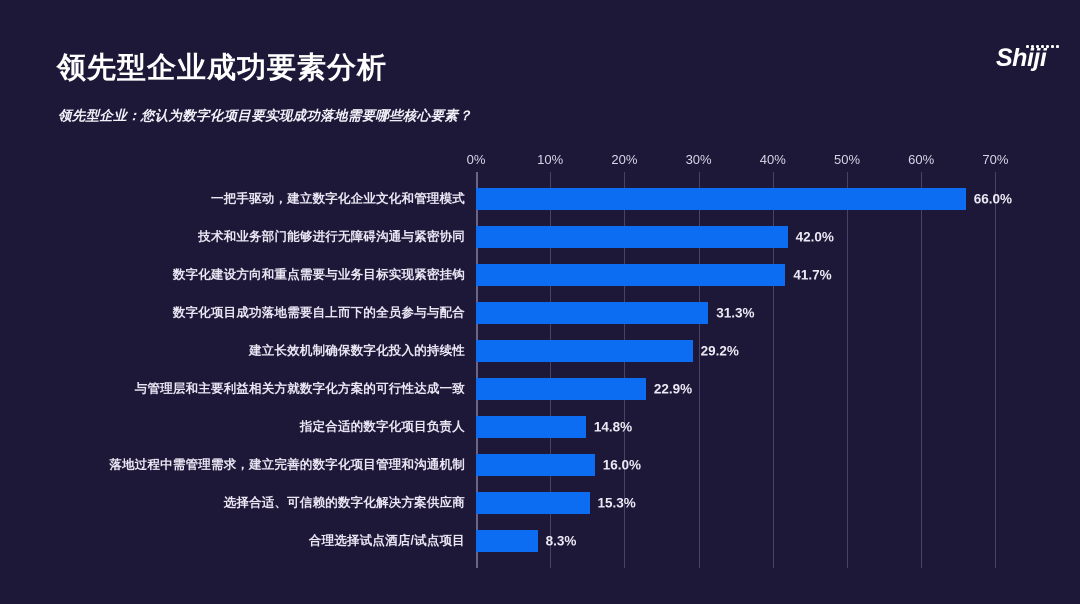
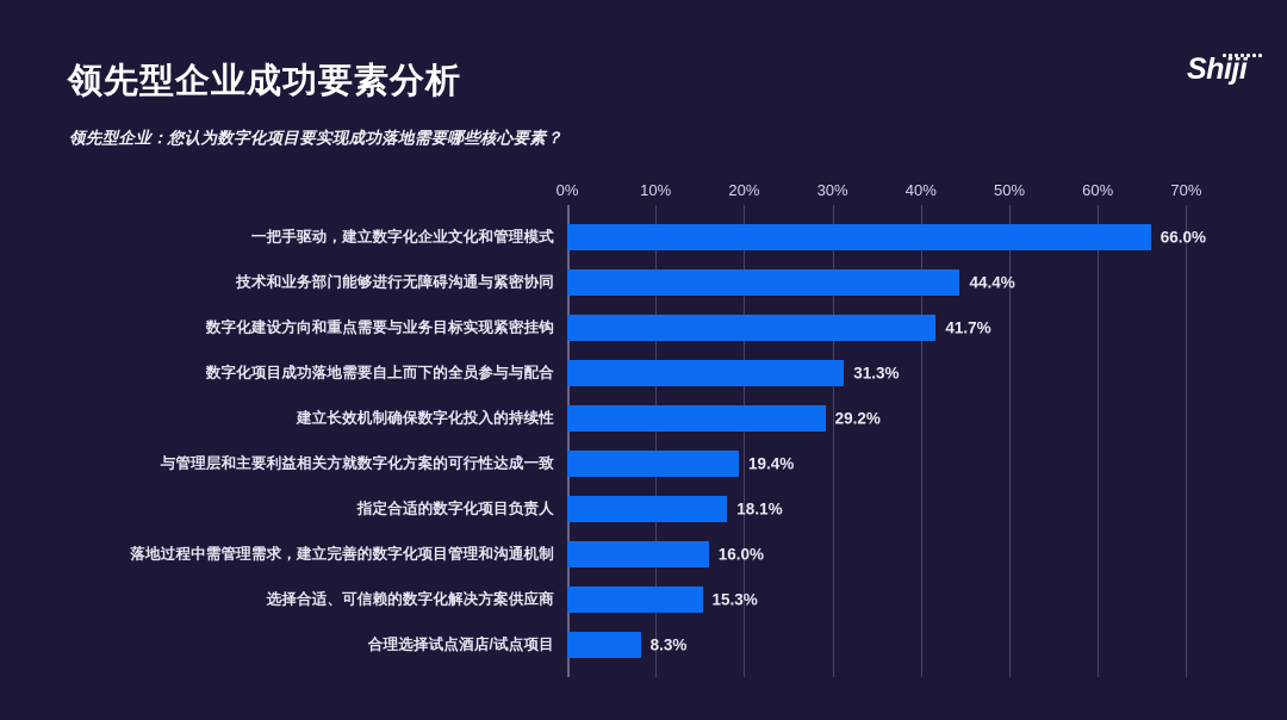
技术和业务部门能够进行无障碍沟通与紧密协同: 42.0% -> 44.4%
与管理层和主要利益相关方就数字化方案的可行性达成一致: 22.9% -> 19.4%
指定合适的数字化项目负责人: 14.8% -> 18.1%
